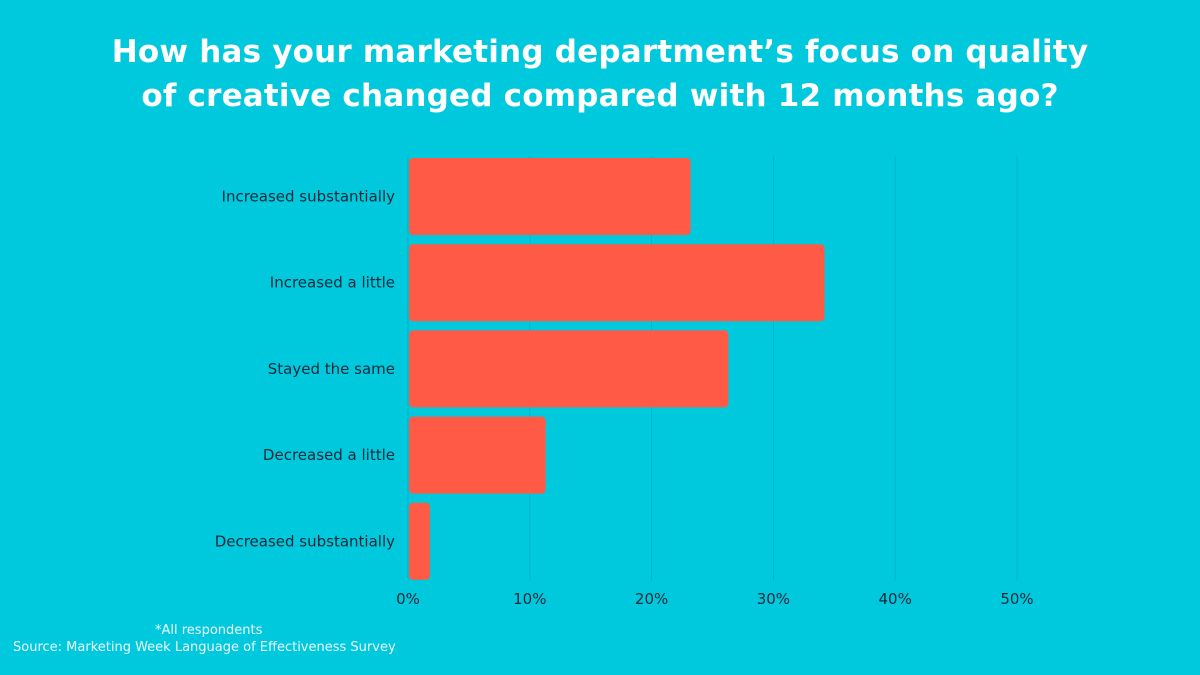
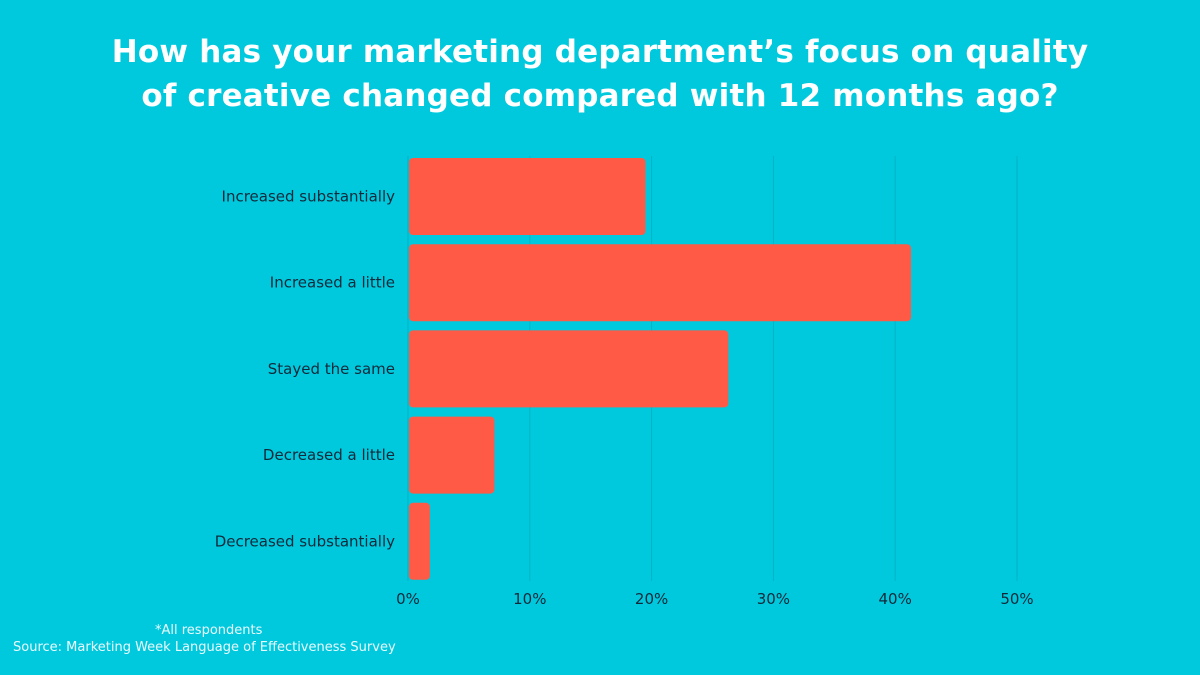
Increased substantially: 23.2% -> 19.5%
Increased a little: 34.2% -> 41.3%
Decreased a little: 11.3% -> 7.1%
